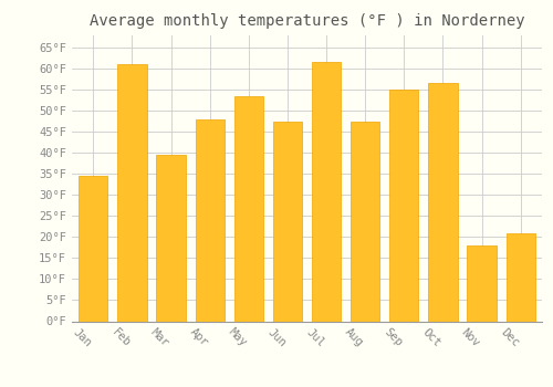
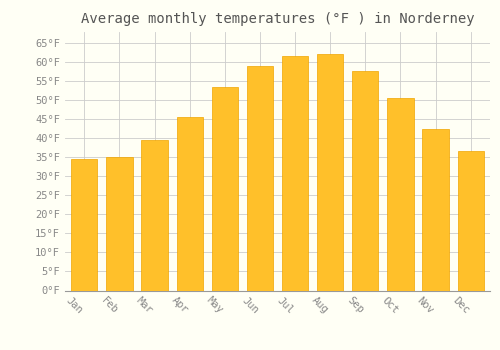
Feb: 61.0°F -> 35.0°F
Apr: 48.0°F -> 45.5°F
Jun: 47.5°F -> 59.0°F
Aug: 47.5°F -> 62.0°F
Sep: 55.0°F -> 57.5°F
Oct: 56.5°F -> 50.5°F
Nov: 18.0°F -> 42.5°F
Dec: 21.0°F -> 36.5°F
